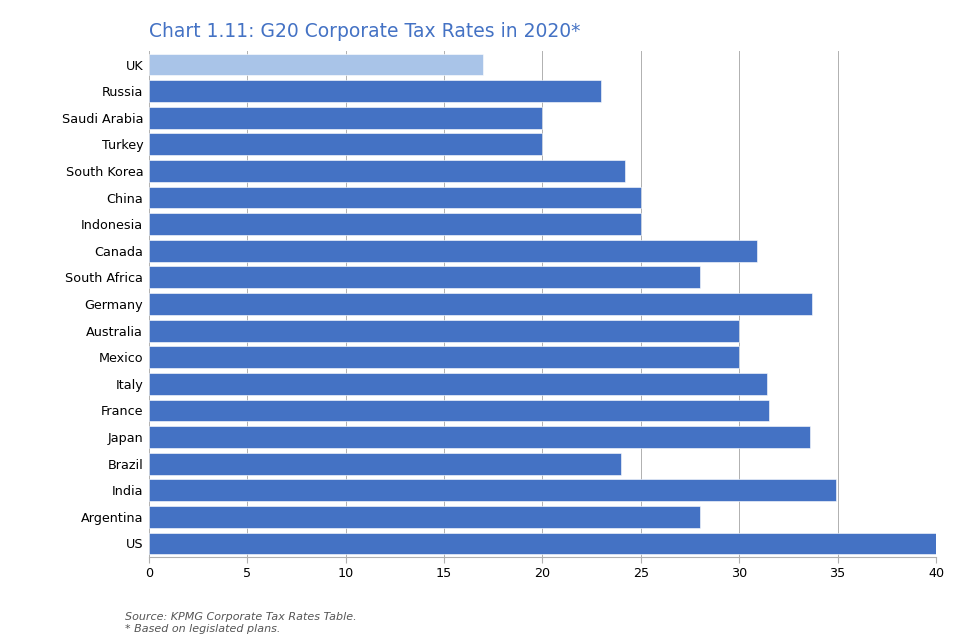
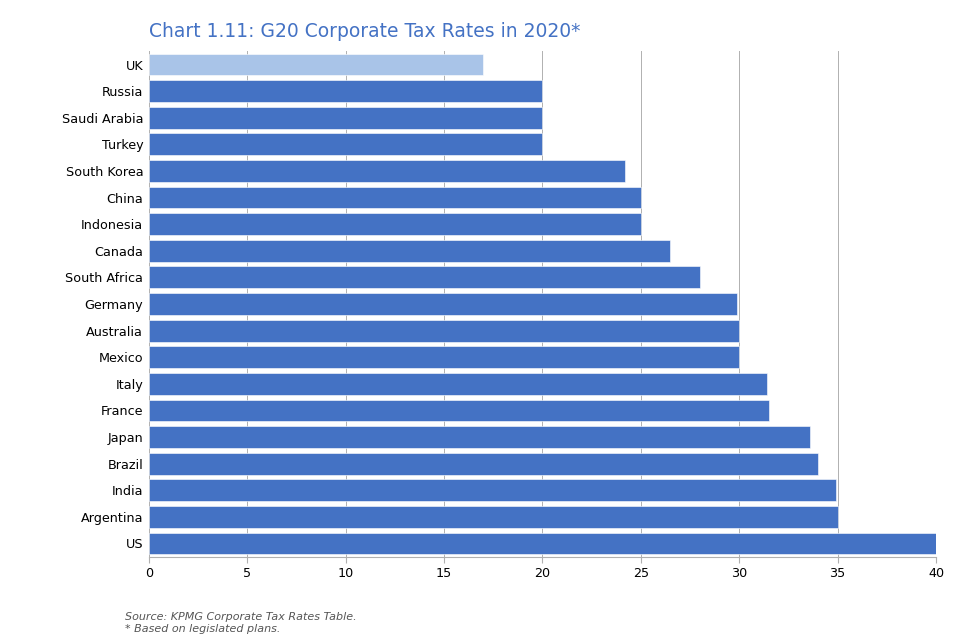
Russia: 23.0 -> 20.0
Canada: 30.9 -> 26.5
Germany: 33.7 -> 29.9
Brazil: 24.0 -> 34.0
Argentina: 28.0 -> 35.0
